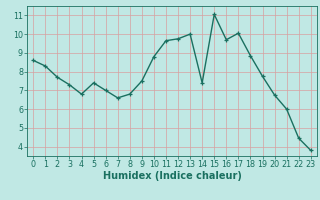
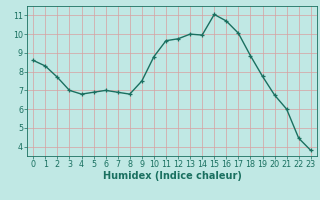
3: 7.3 -> 7.0
5: 7.4 -> 6.9
7: 6.6 -> 6.9
14: 7.4 -> 9.9
16: 9.7 -> 10.7
